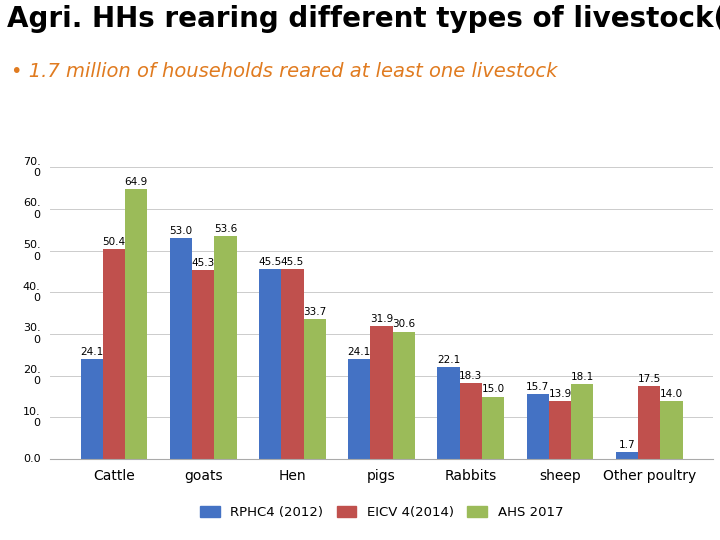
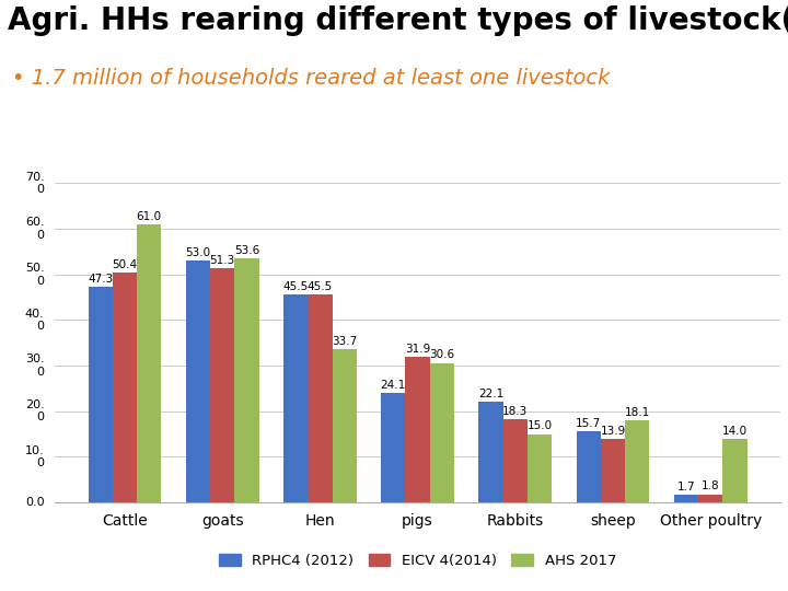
RPHC4 (2012)/Cattle: 24.1 -> 47.3
AHS 2017/Cattle: 64.9 -> 61.0
EICV 4(2014)/goats: 45.3 -> 51.3
EICV 4(2014)/Other poultry: 17.5 -> 1.8
